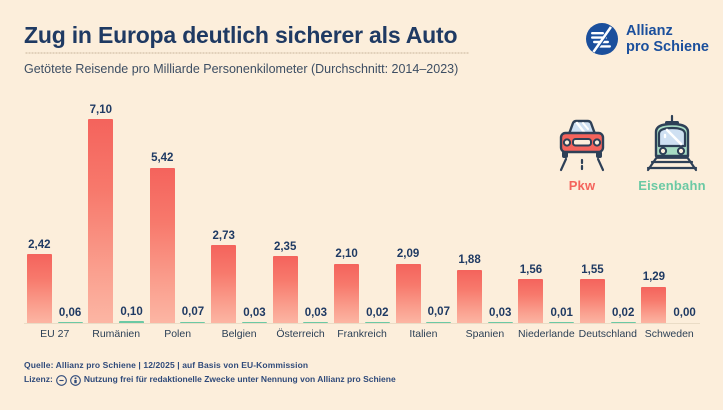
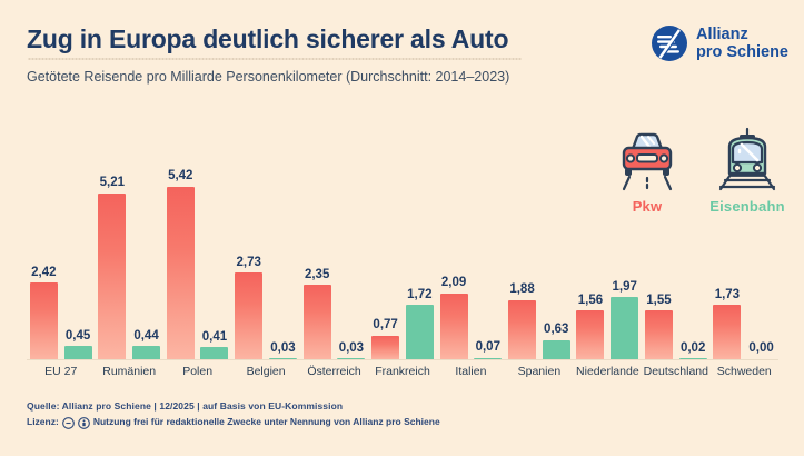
Eisenbahn/EU 27: 0,06 -> 0,45
Pkw/Rumänien: 7,10 -> 5,21
Eisenbahn/Rumänien: 0,10 -> 0,44
Eisenbahn/Polen: 0,07 -> 0,41
Pkw/Frankreich: 2,10 -> 0,77
Eisenbahn/Frankreich: 0,02 -> 1,72
Eisenbahn/Spanien: 0,03 -> 0,63
Eisenbahn/Niederlande: 0,01 -> 1,97
Pkw/Schweden: 1,29 -> 1,73
